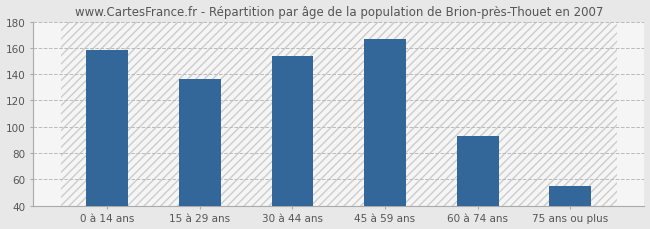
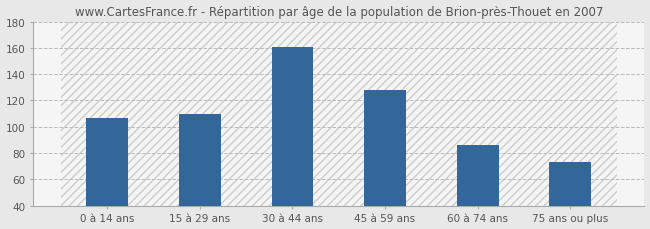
0 à 14 ans: 158 -> 107
15 à 29 ans: 136 -> 110
30 à 44 ans: 154 -> 161
45 à 59 ans: 167 -> 128
60 à 74 ans: 93 -> 86
75 ans ou plus: 55 -> 73
